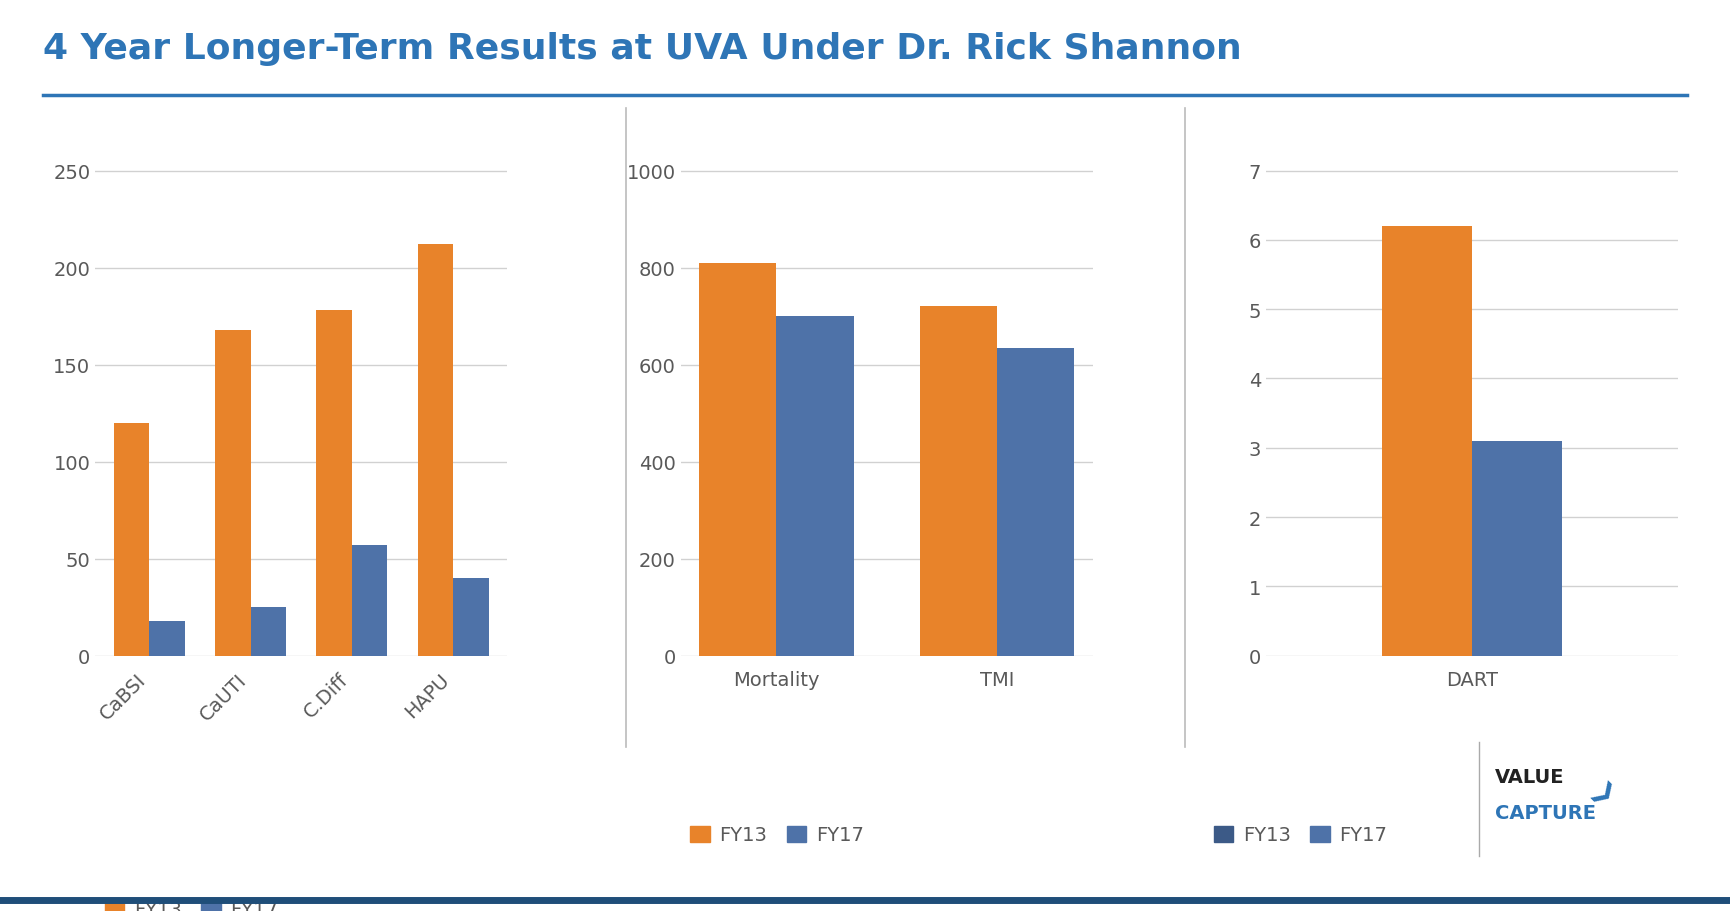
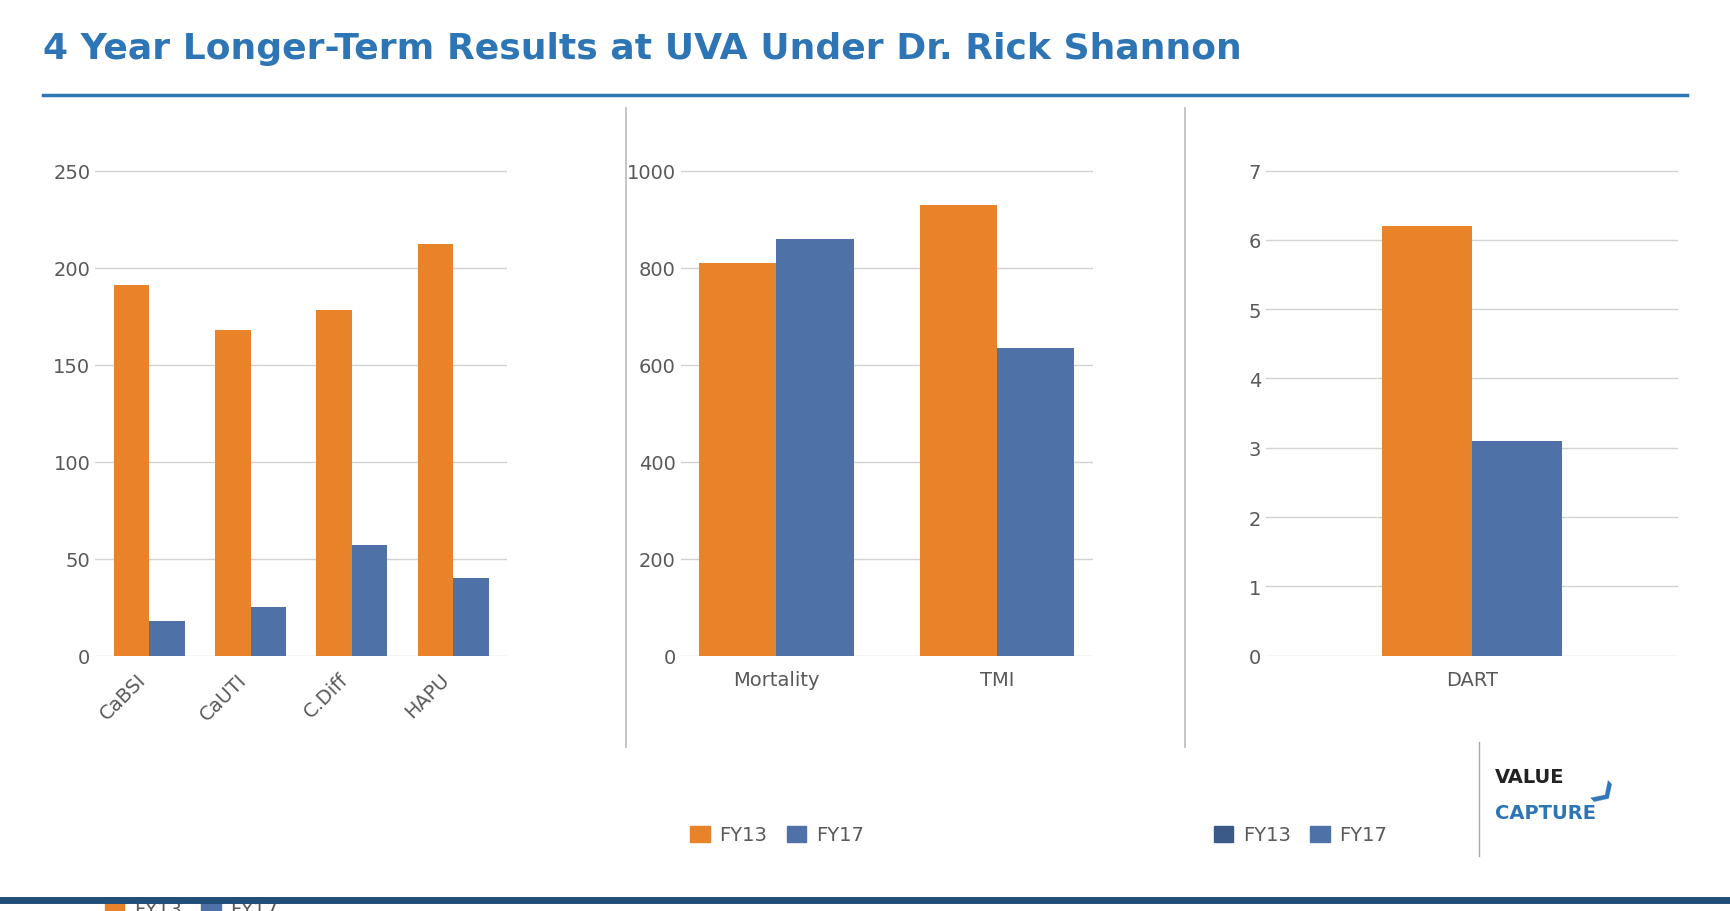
FY13/CaBSI: 120 -> 191
FY17/Mortality: 700 -> 860
FY13/TMI: 720 -> 930
